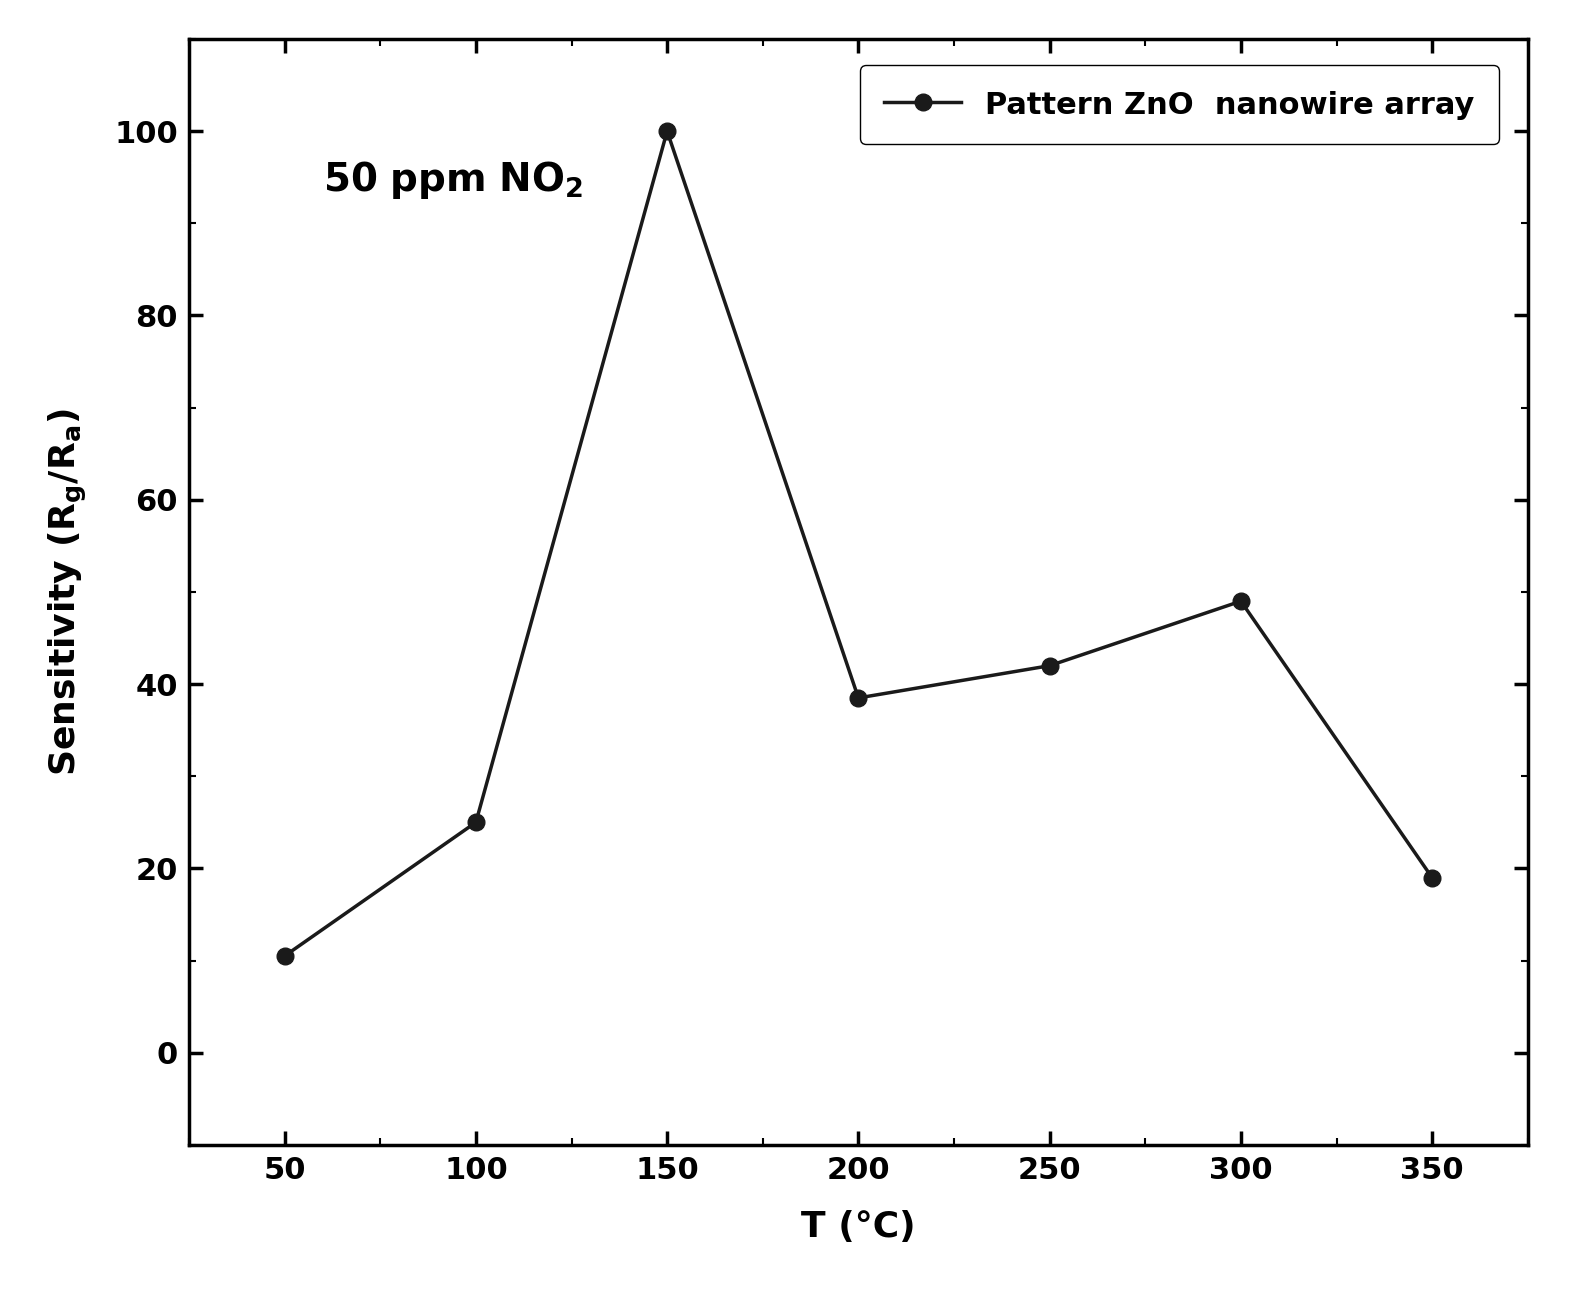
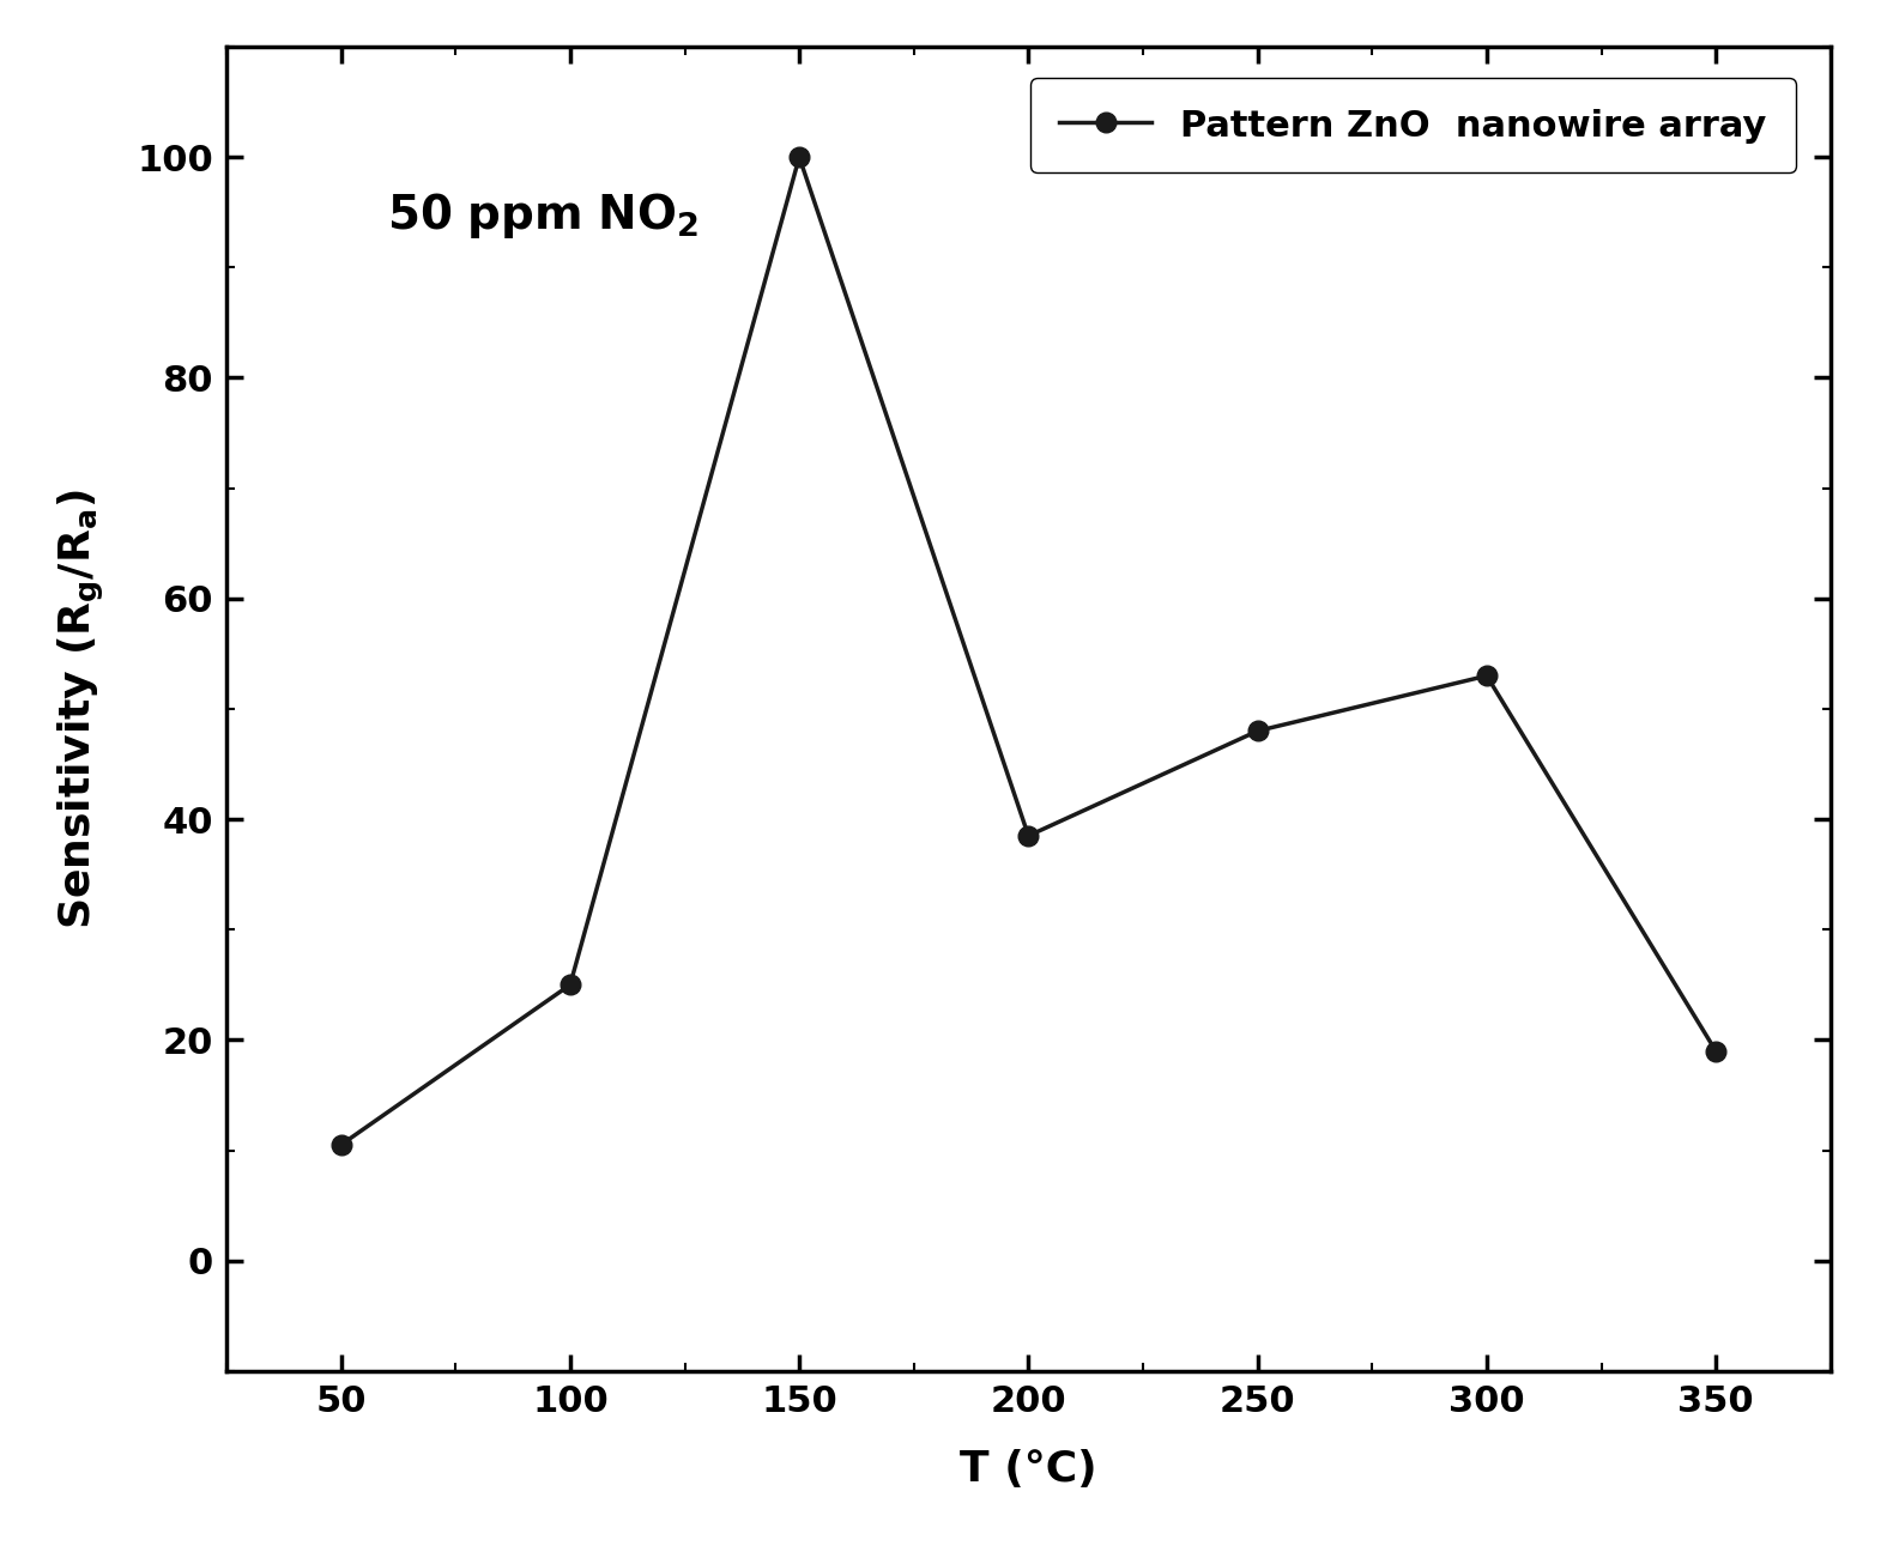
250: 42.0 -> 48.0
300: 49.0 -> 53.0
